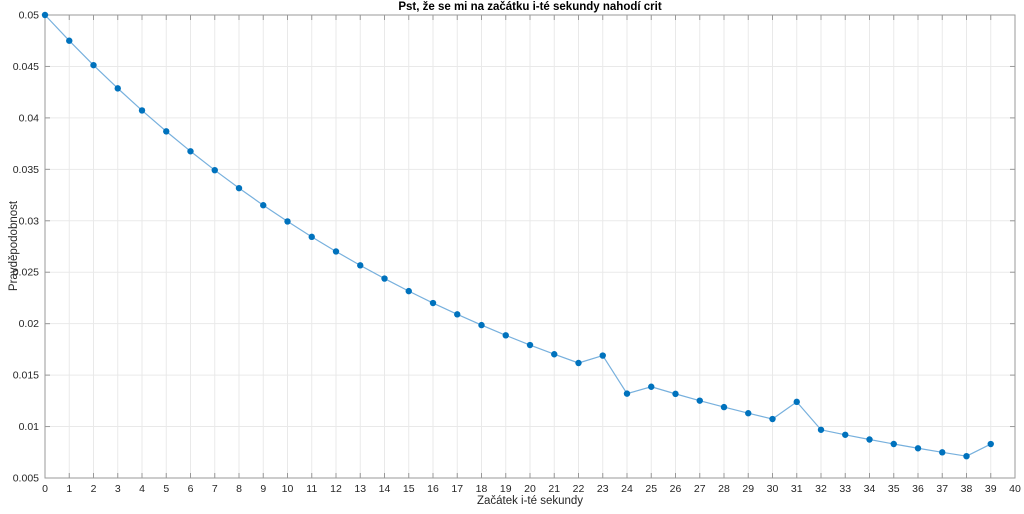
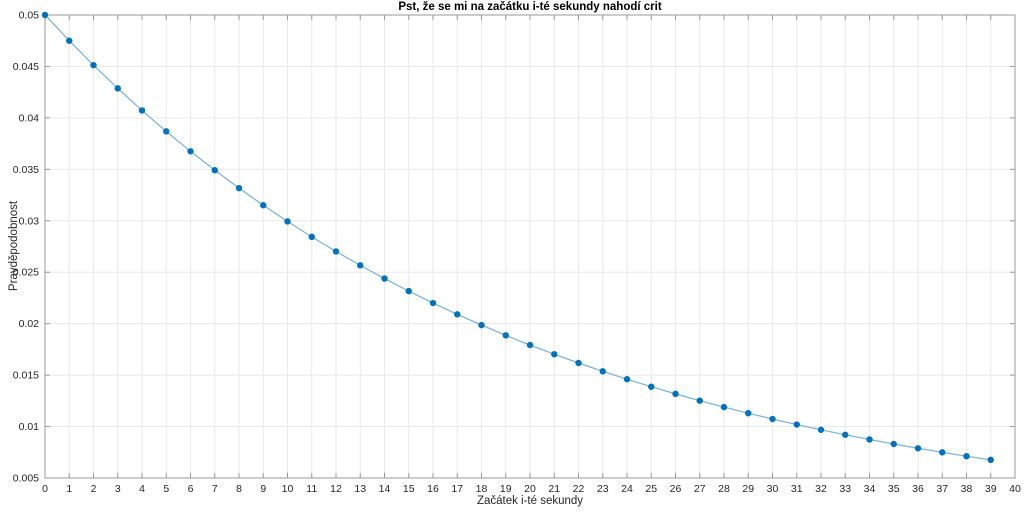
23: 0.0169 -> 0.0154
24: 0.0132 -> 0.0146
31: 0.0124 -> 0.0102
39: 0.0083 -> 0.0068
